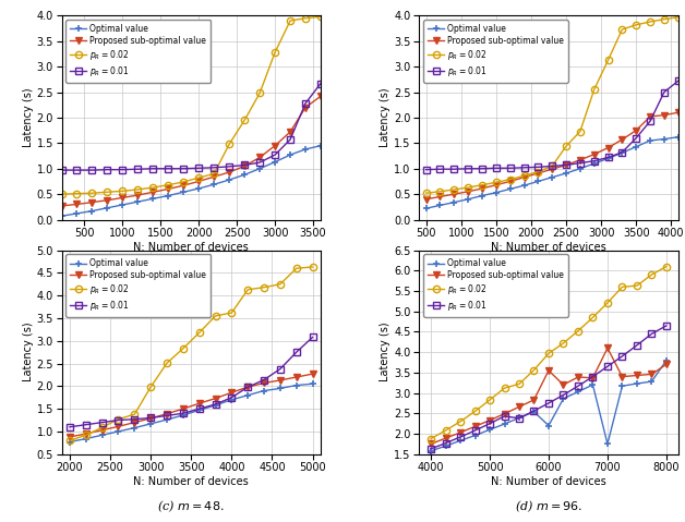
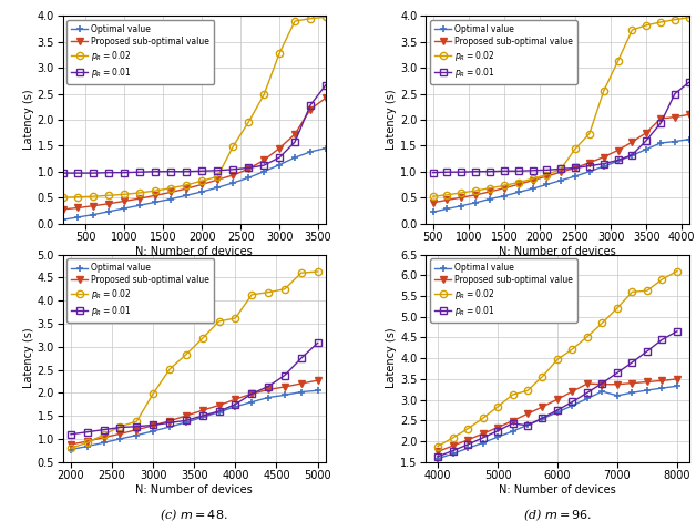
Optimal value/6000: 2.20 -> 2.70
Proposed sub-optimal value/6000: 3.55 -> 3.01
Optimal value/7000: 1.75 -> 3.10
Proposed sub-optimal value/7000: 4.10 -> 3.37
Optimal value/8000: 3.80 -> 3.33
Proposed sub-optimal value/8000: 3.70 -> 3.50
